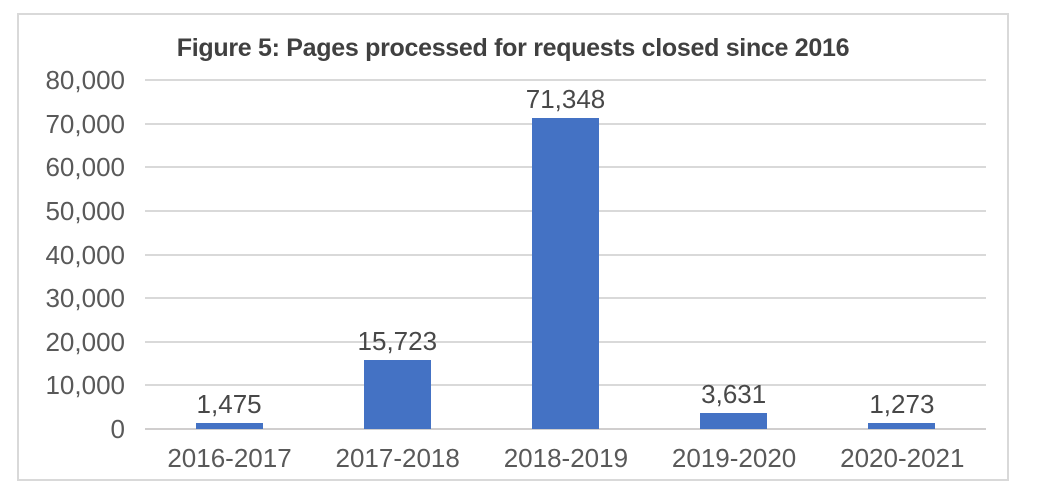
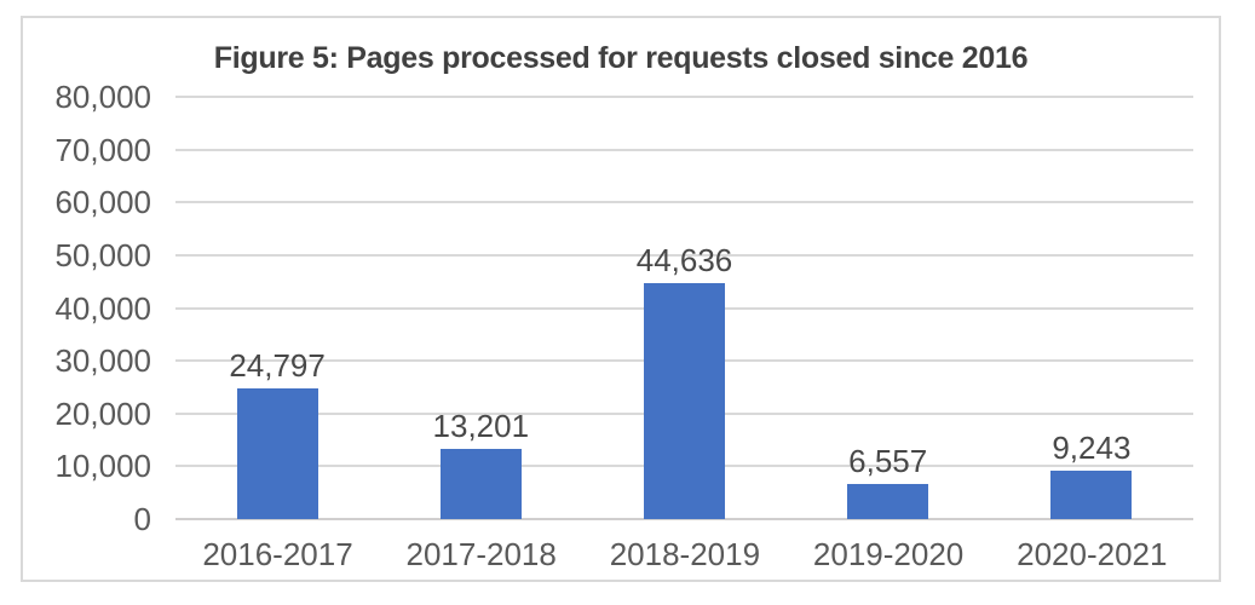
2016-2017: 1,475 -> 24,797
2017-2018: 15,723 -> 13,201
2018-2019: 71,348 -> 44,636
2019-2020: 3,631 -> 6,557
2020-2021: 1,273 -> 9,243
